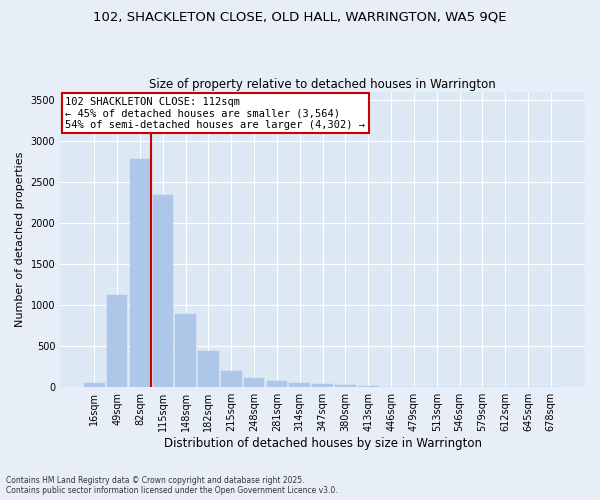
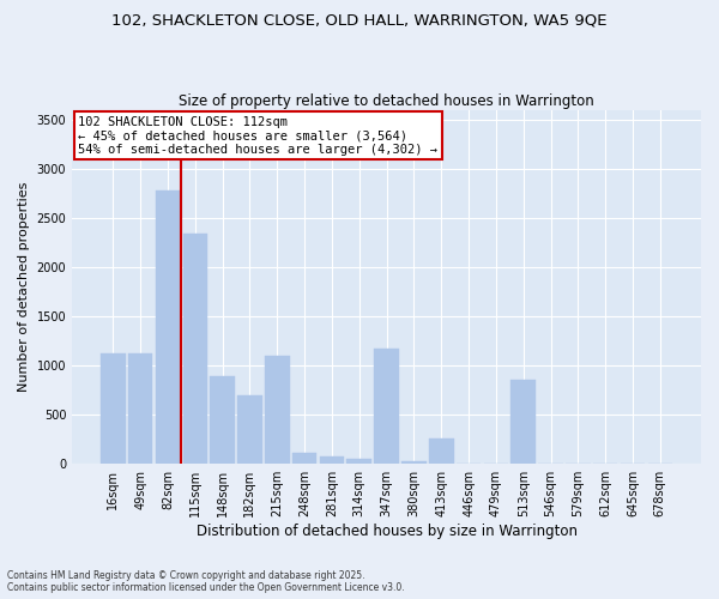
16sqm: 50 -> 1120
182sqm: 440 -> 700
215sqm: 200 -> 1100
347sqm: 40 -> 1180
413sqm: 20 -> 260
513sqm: 0 -> 860
